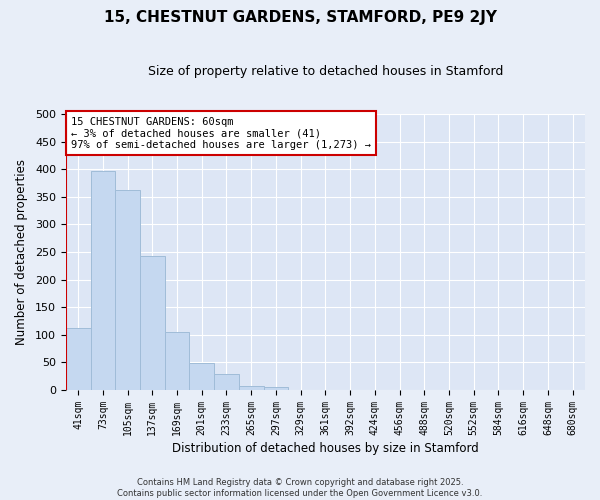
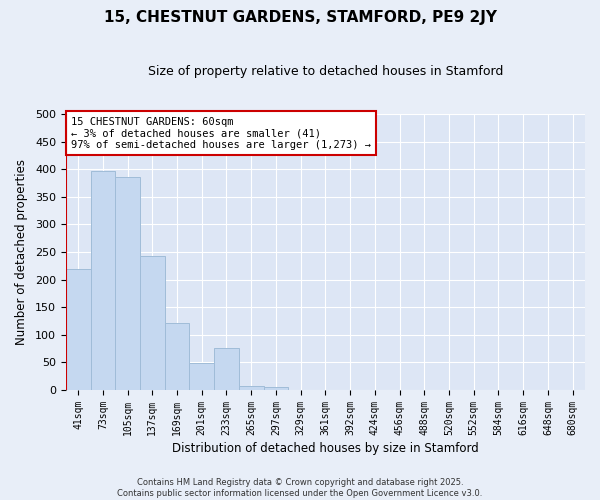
41sqm: 113 -> 220
105sqm: 363 -> 386
169sqm: 105 -> 122
233sqm: 29 -> 76
